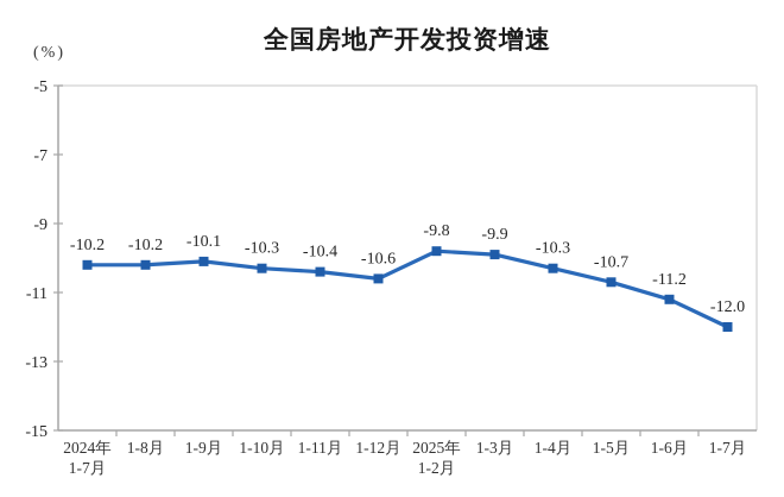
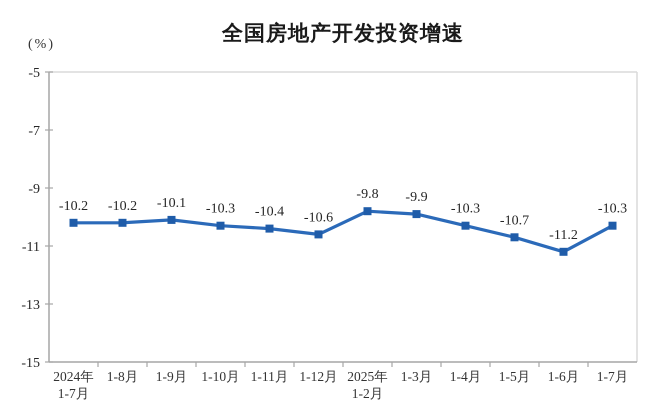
1-7月: -12.0 -> -10.3
